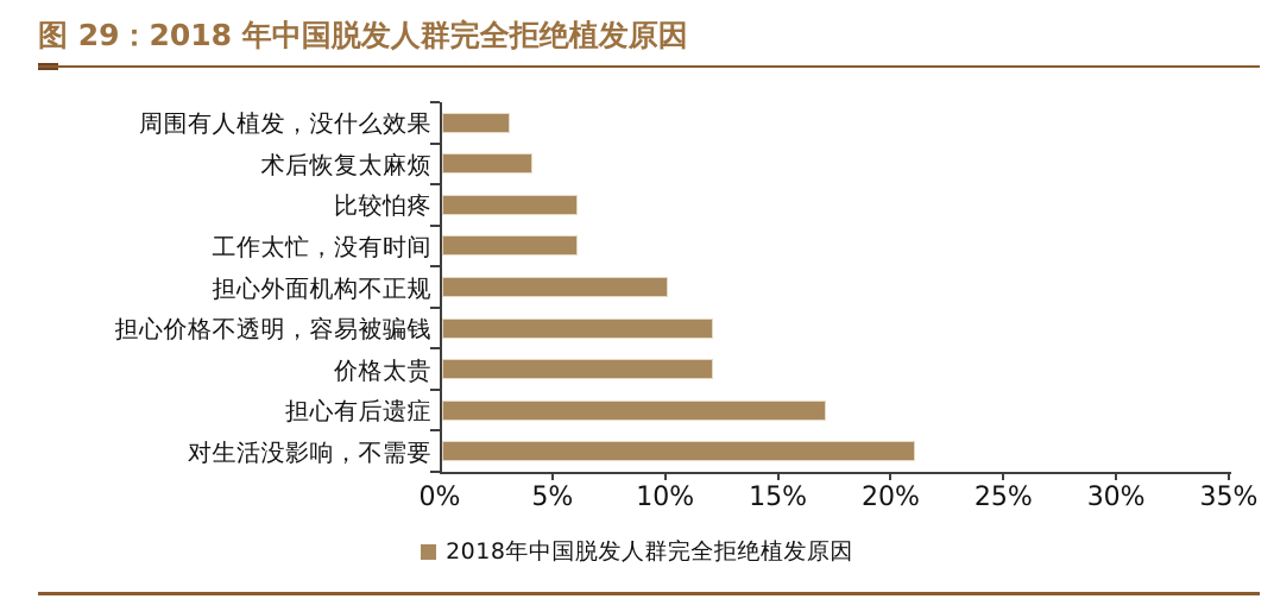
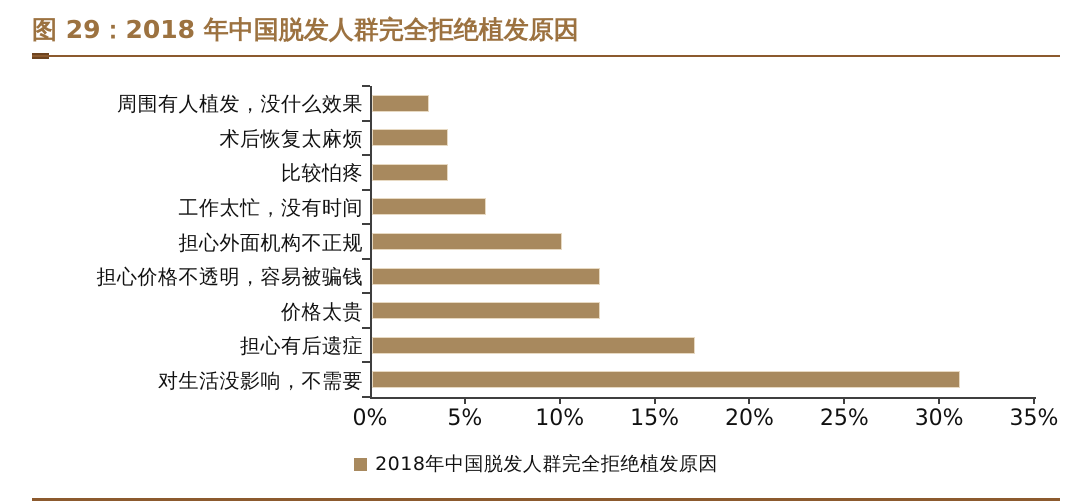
比较怕疼: 6% -> 4%
对生活没影响，不需要: 21% -> 31%
